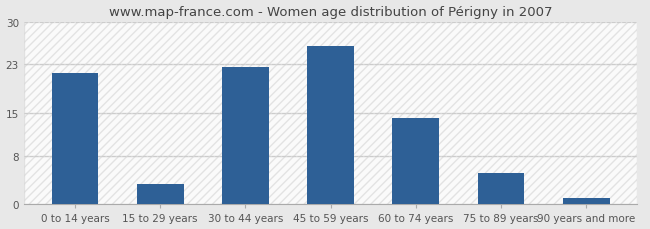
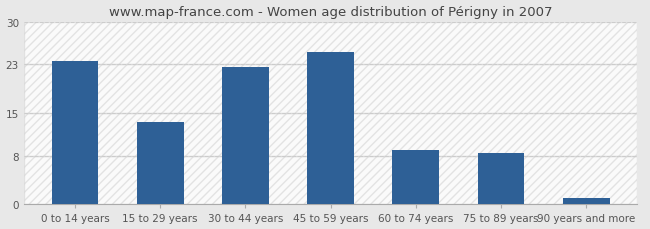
0 to 14 years: 21.6 -> 23.5
15 to 29 years: 3.4 -> 13.5
45 to 59 years: 26.0 -> 25.0
60 to 74 years: 14.2 -> 9.0
75 to 89 years: 5.2 -> 8.5
